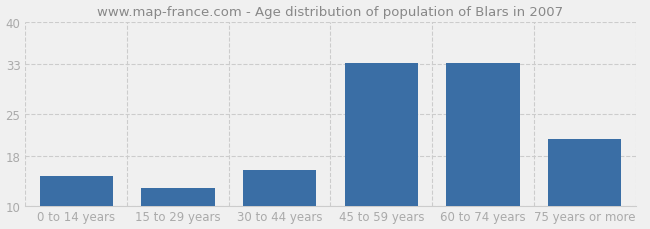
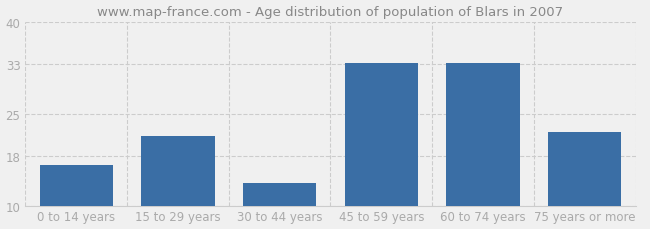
0 to 14 years: 14.8 -> 16.6
15 to 29 years: 12.8 -> 21.4
30 to 44 years: 15.8 -> 13.6
75 years or more: 20.8 -> 22.0
